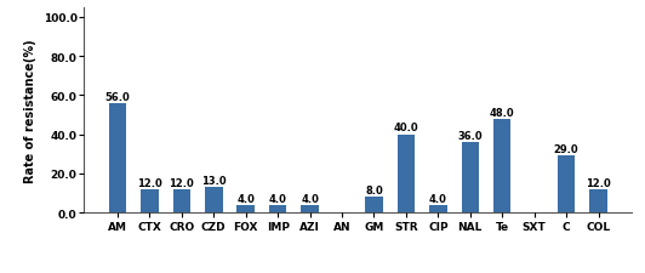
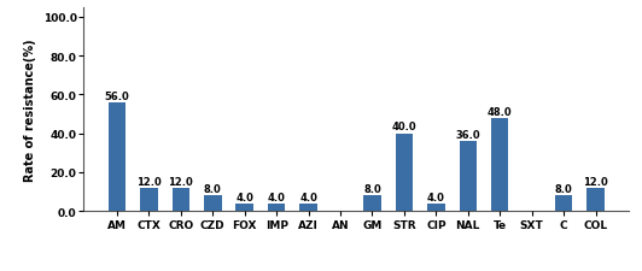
CZD: 13.0 -> 8.0
C: 29.0 -> 8.0
